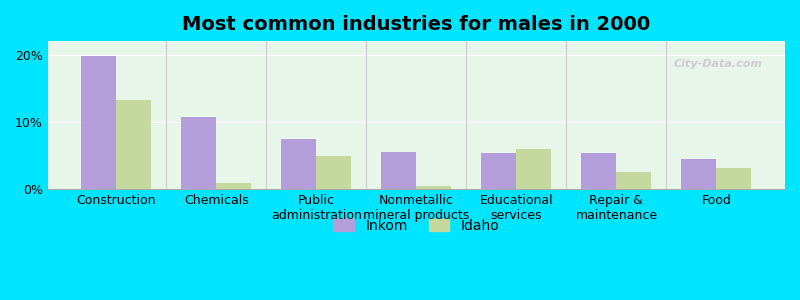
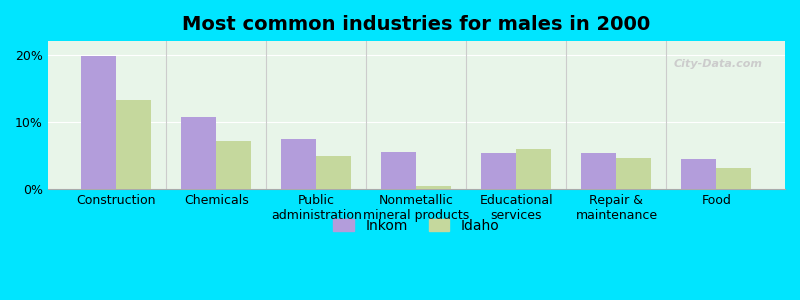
Idaho/Chemicals: 0.9% -> 7.2%
Idaho/Repair & maintenance: 2.5% -> 4.6%
